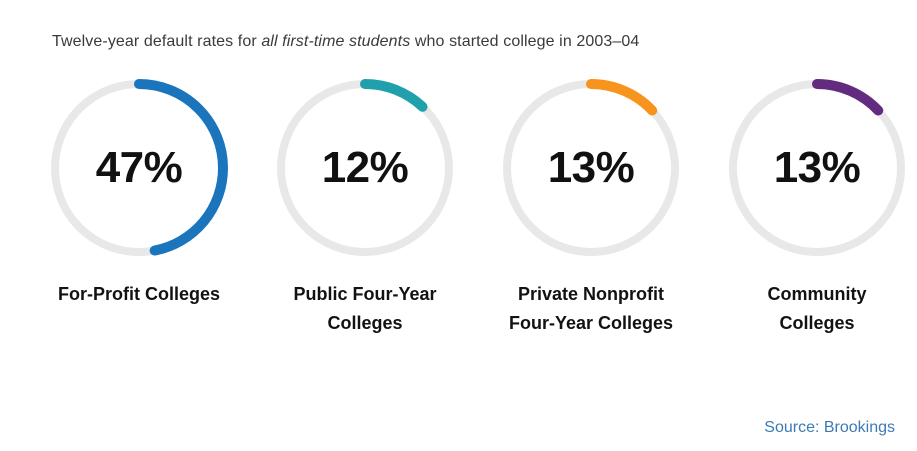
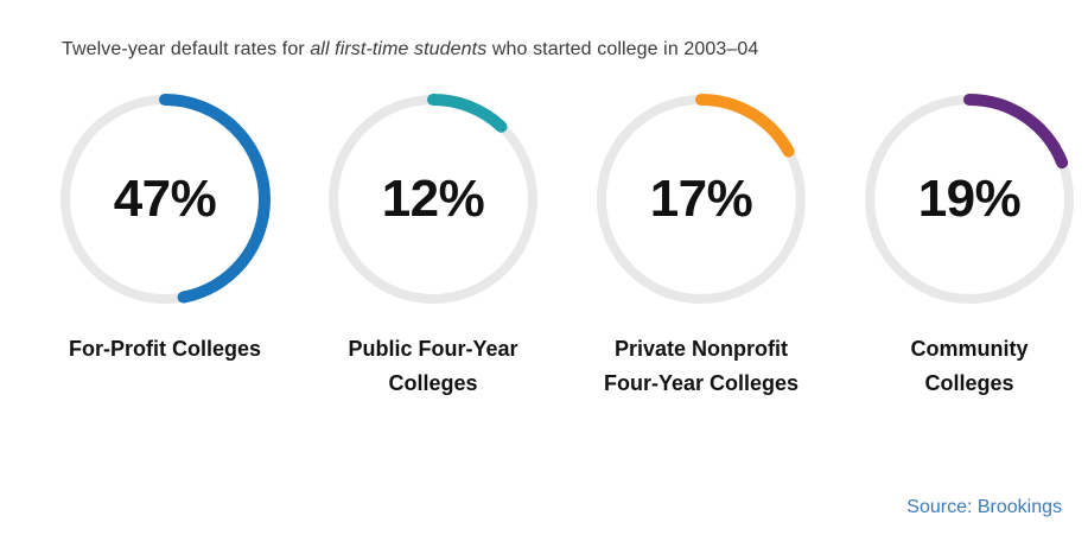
Private Nonprofit Four-Year Colleges: 13% -> 17%
Community Colleges: 13% -> 19%
